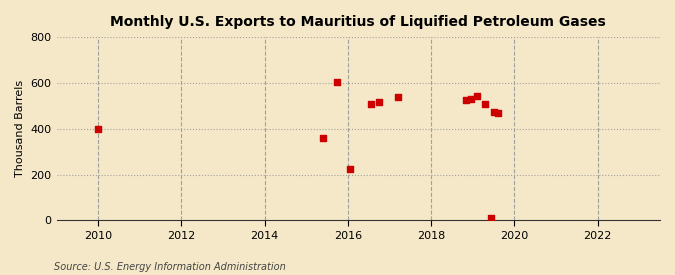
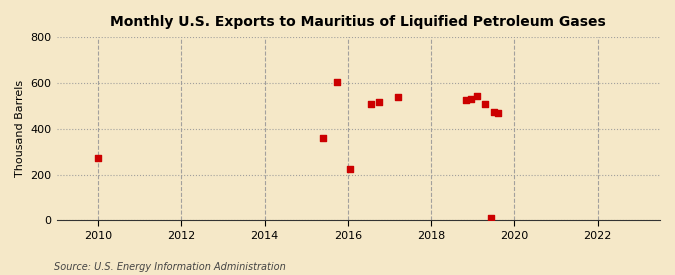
2010: 400 -> 270
